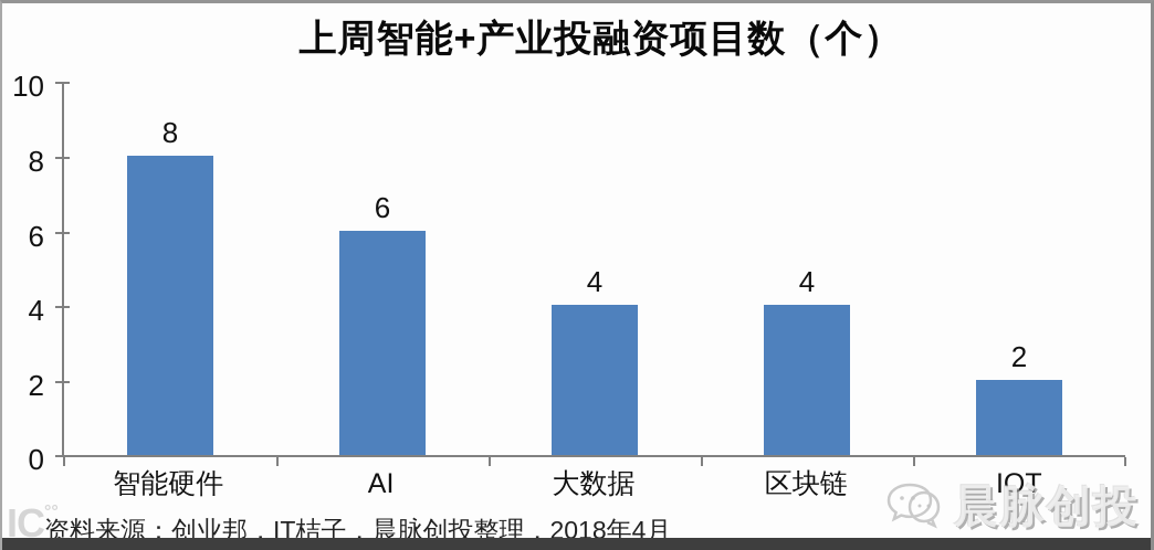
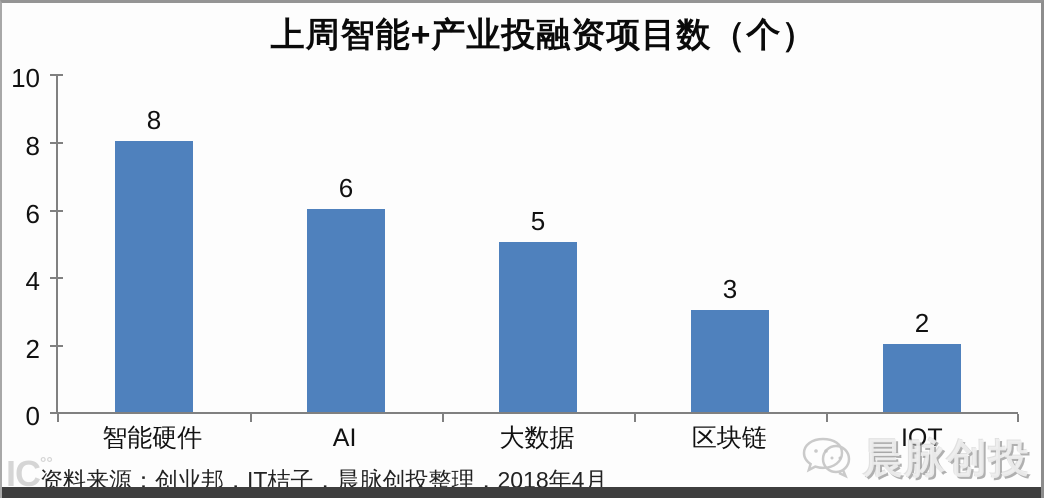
大数据: 4 -> 5
区块链: 4 -> 3
